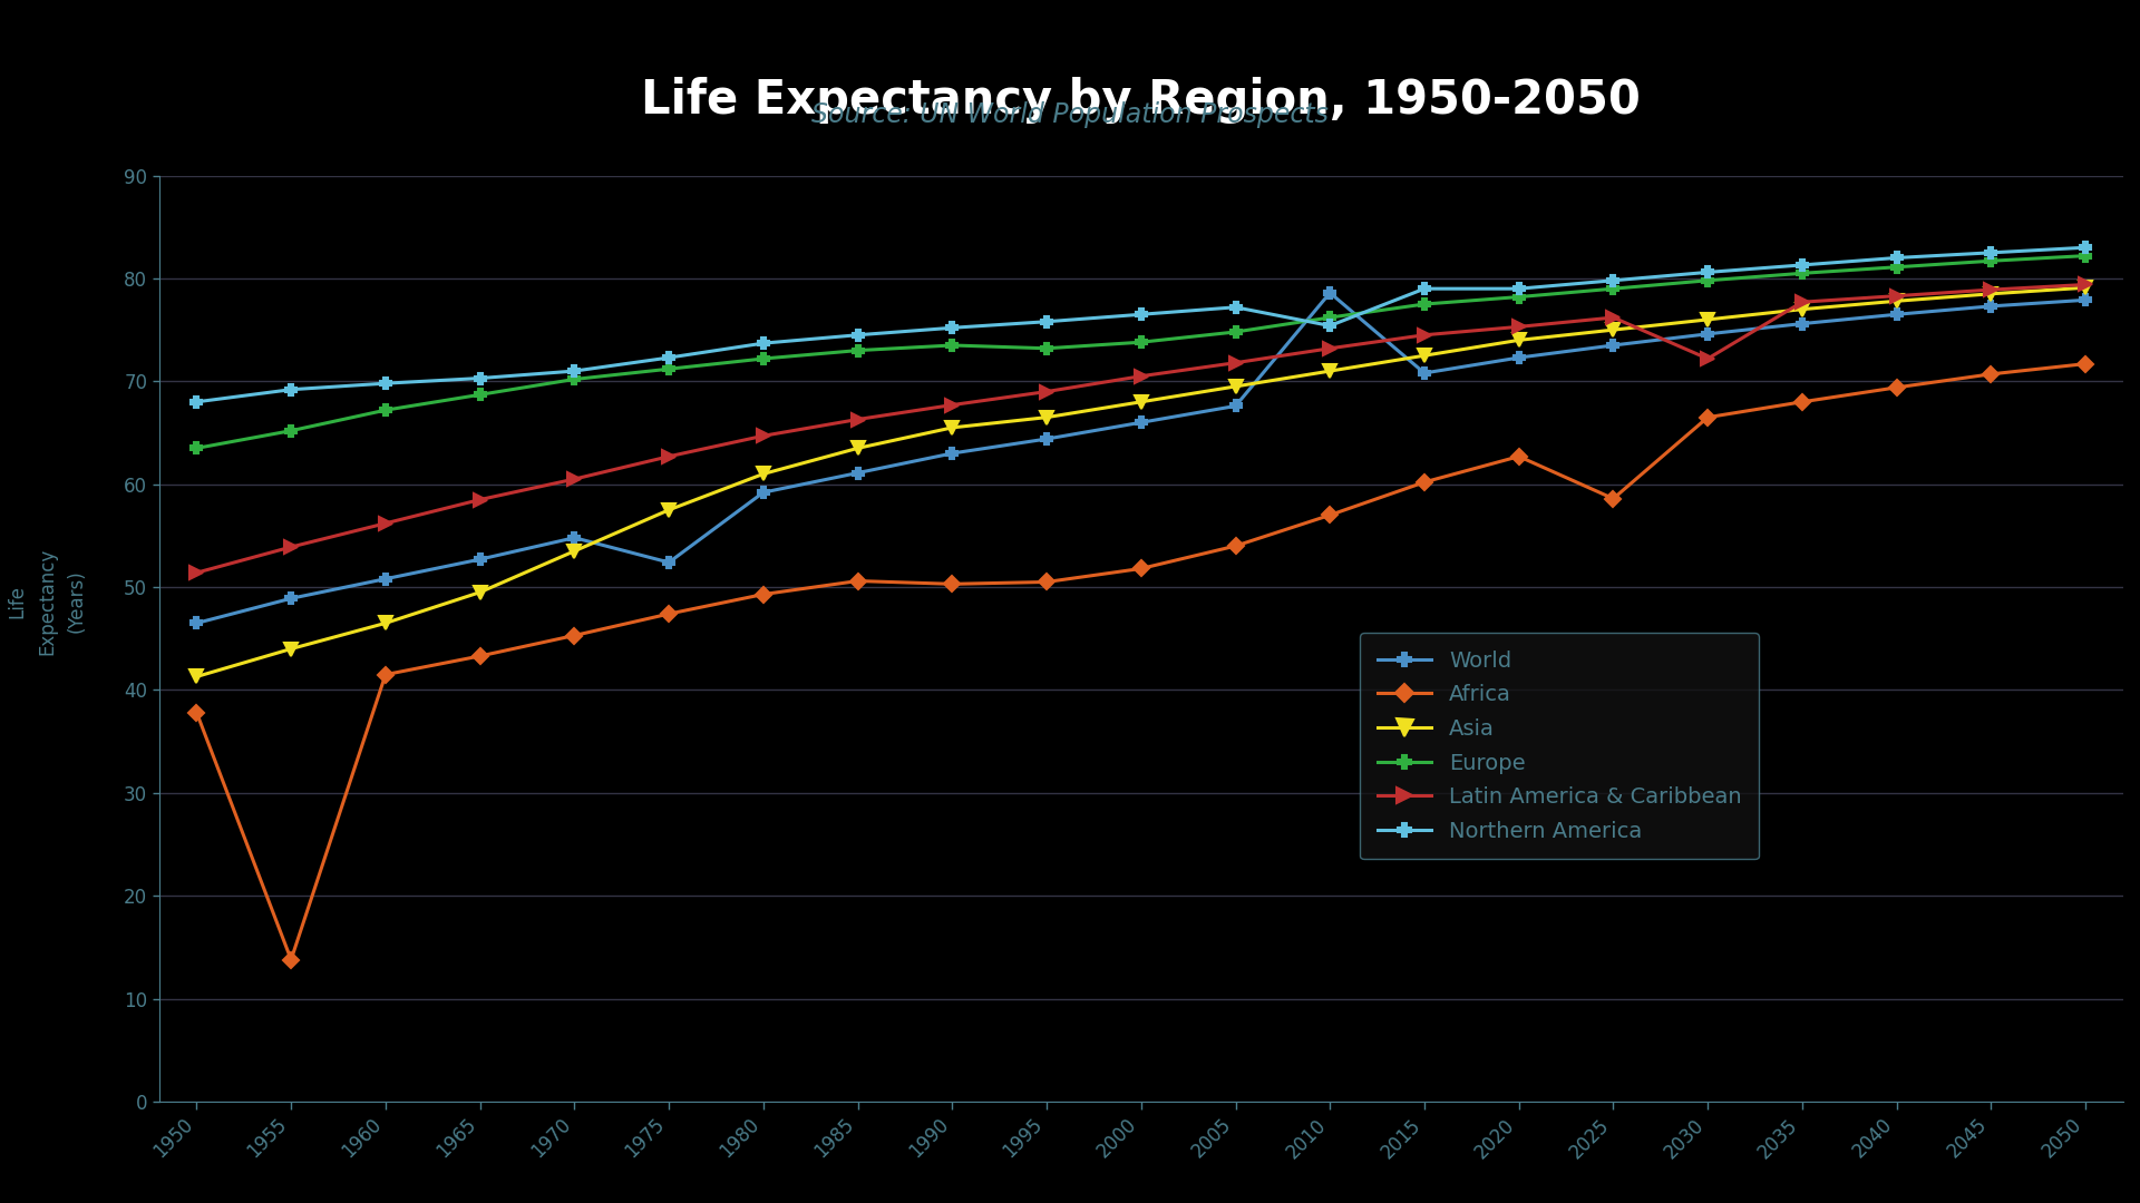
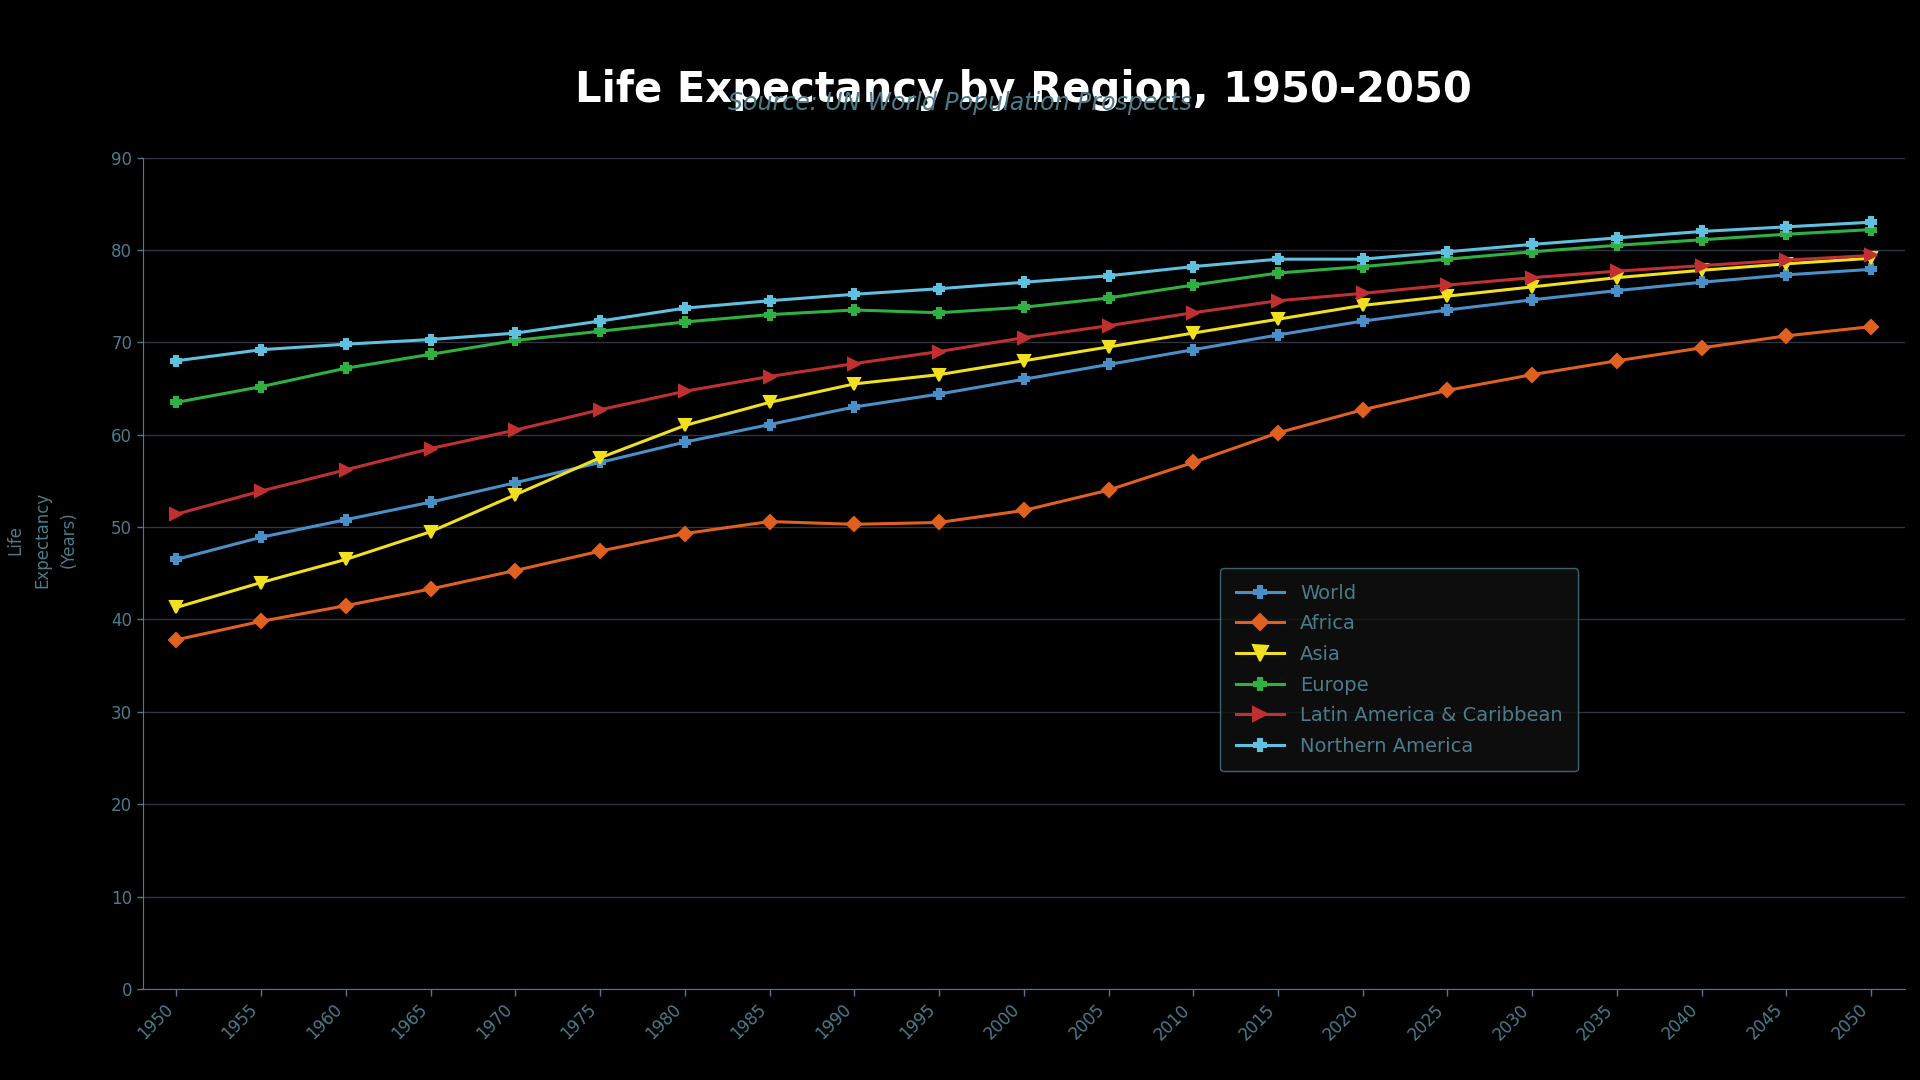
Africa/1955: 13.8 -> 39.8
World/1975: 52.4 -> 57.0
World/2010: 78.6 -> 69.2
Northern America/2010: 75.4 -> 78.2
Africa/2025: 58.6 -> 64.8
Latin America & Caribbean/2030: 72.2 -> 77.0
